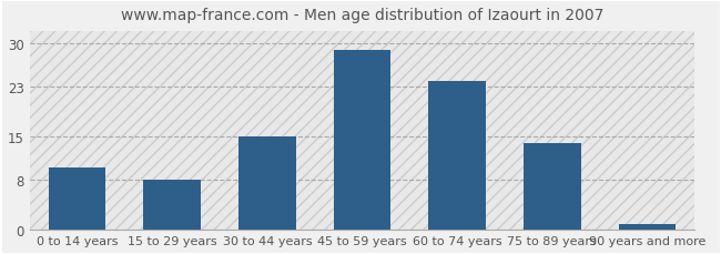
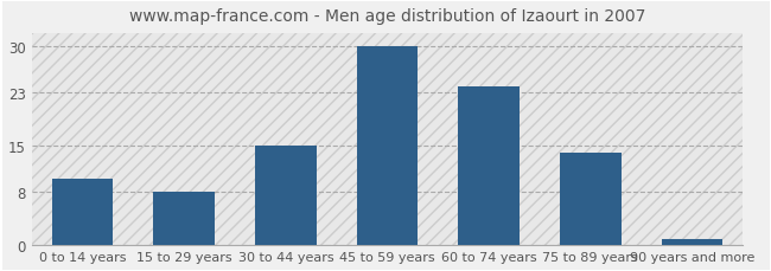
45 to 59 years: 29 -> 30
